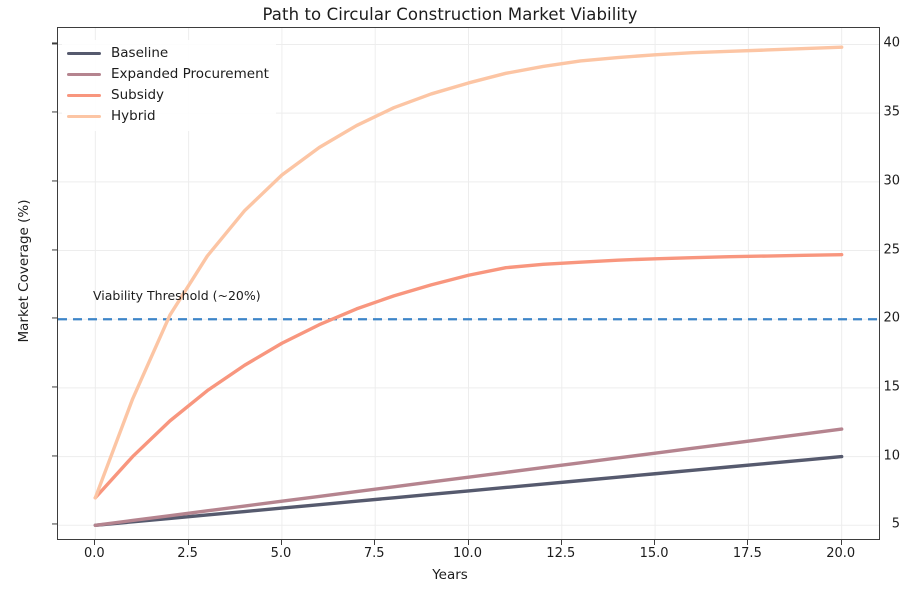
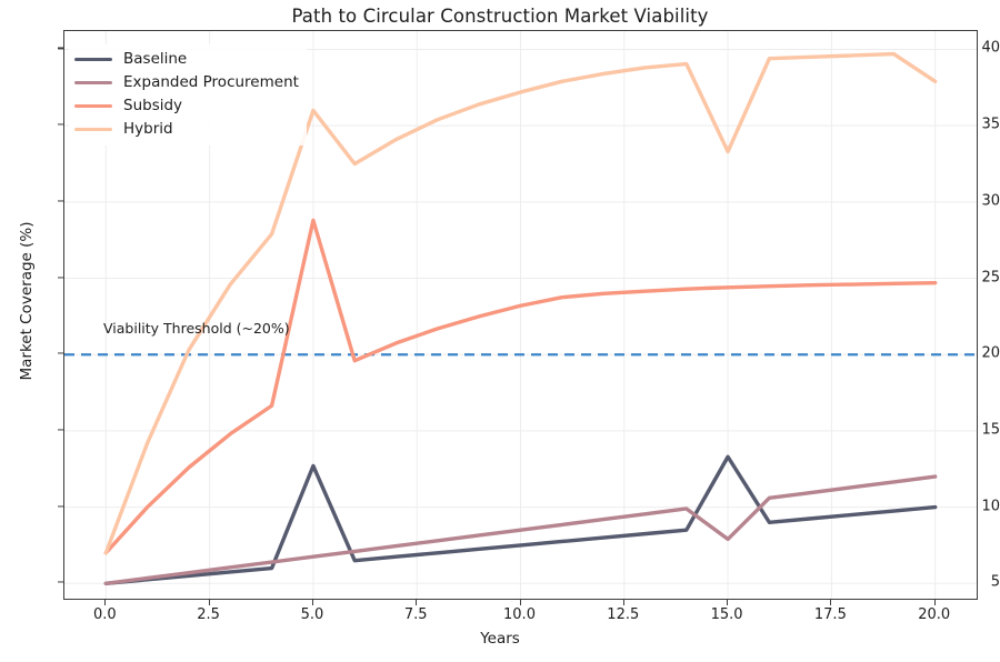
Baseline/5: 6,2 -> 12,7
Subsidy/5: 18,2 -> 28,8
Hybrid/5: 30,5 -> 36,0
Baseline/15: 8,8 -> 13,3
Expanded Procurement/15: 10,2 -> 7,9
Hybrid/15: 39,2 -> 33,3
Hybrid/20: 39,8 -> 37,9
